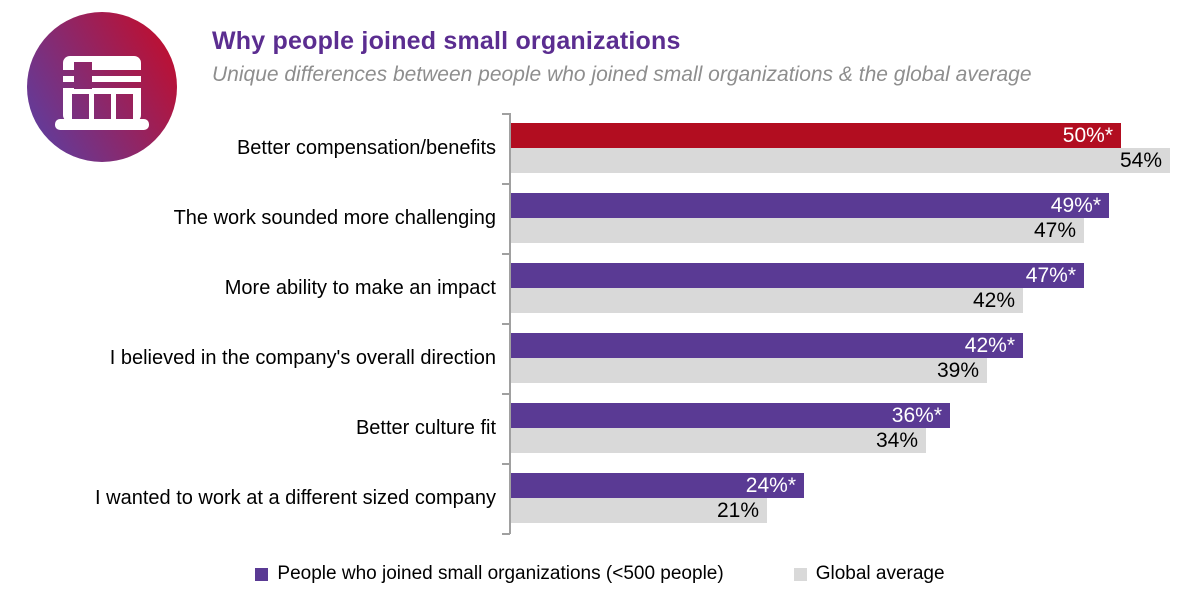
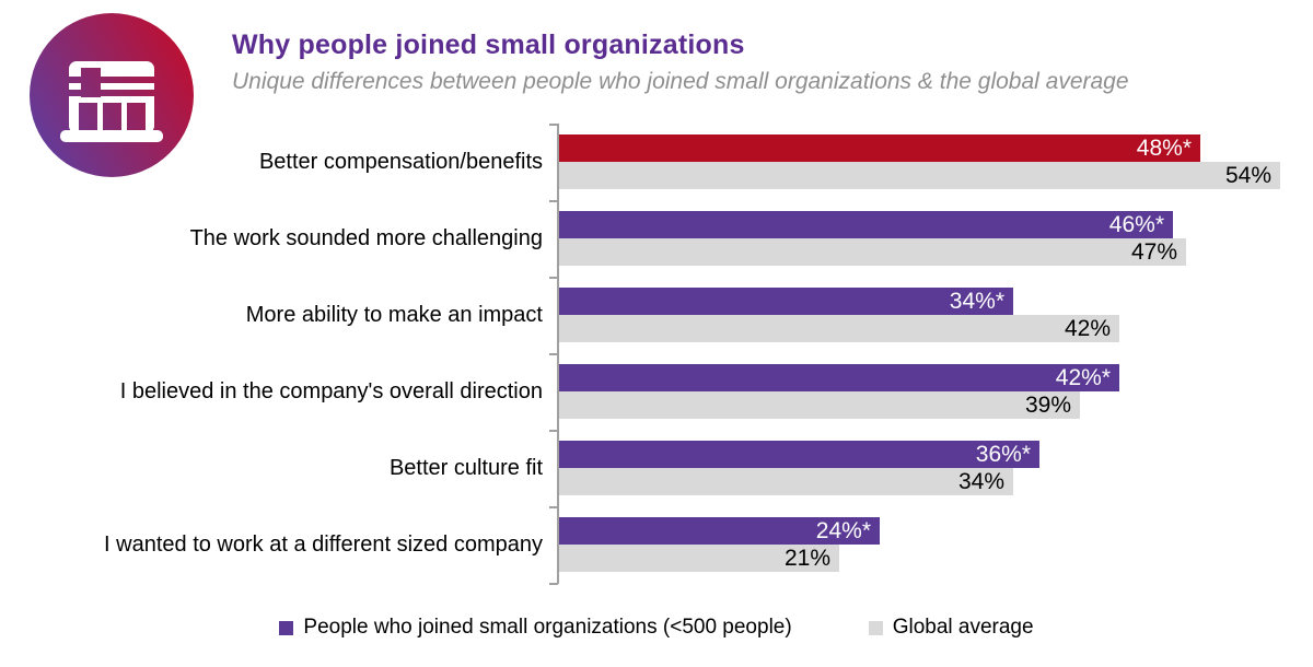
People who joined small organizations (<500 people)/Better compensation/benefits: 50 -> 48
People who joined small organizations (<500 people)/The work sounded more challenging: 49 -> 46
People who joined small organizations (<500 people)/More ability to make an impact: 47 -> 34
